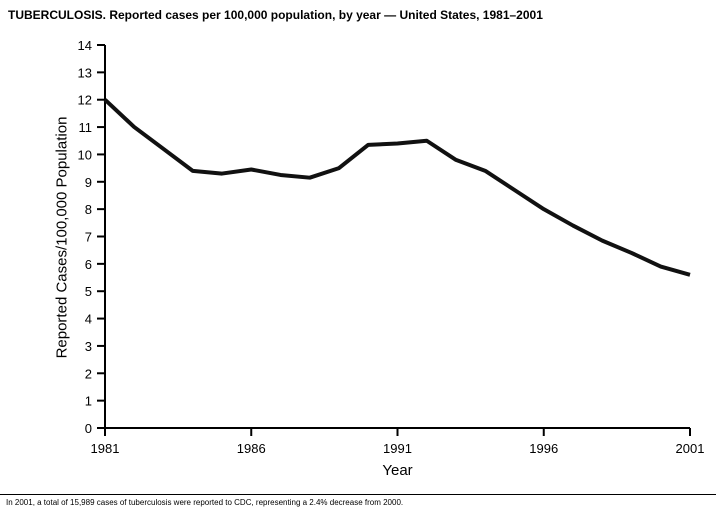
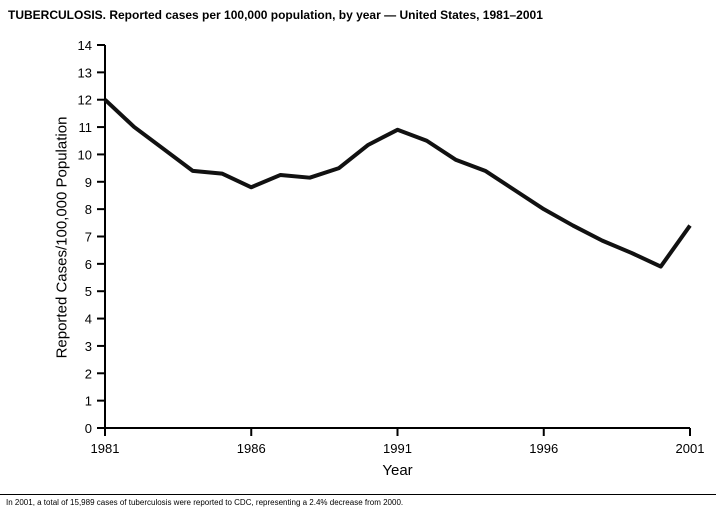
1986: 9.4 -> 8.8
1991: 10.4 -> 10.9
2001: 5.6 -> 7.4
